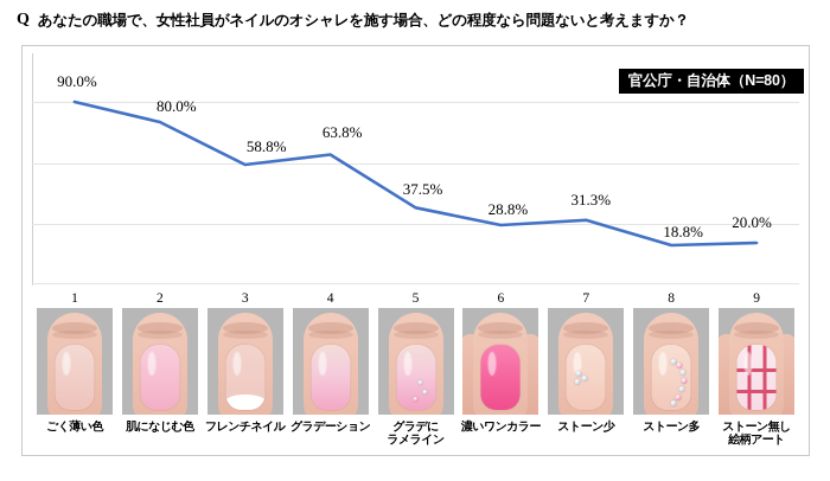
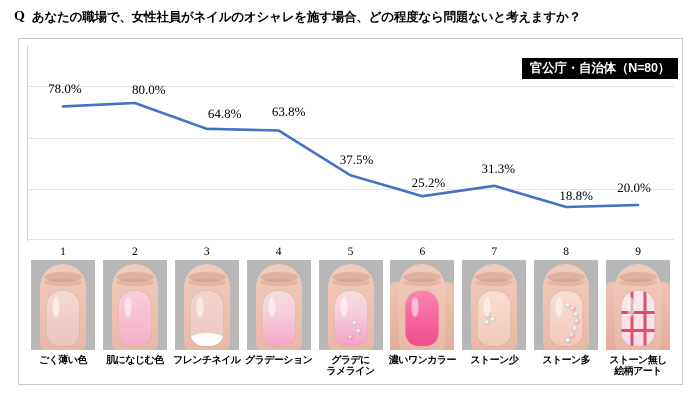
ごく薄い色: 90.0% -> 78.0%
フレンチネイル: 58.8% -> 64.8%
濃いワンカラー: 28.8% -> 25.2%
